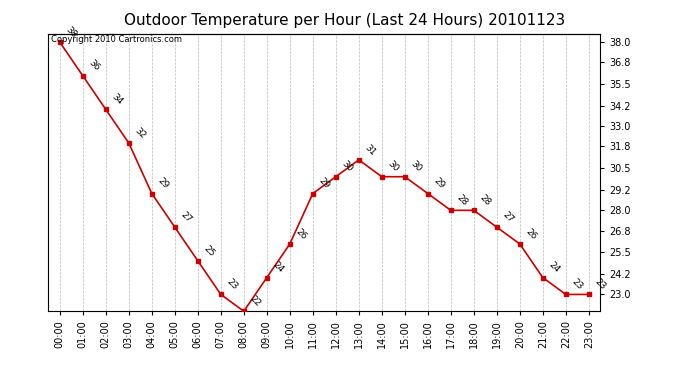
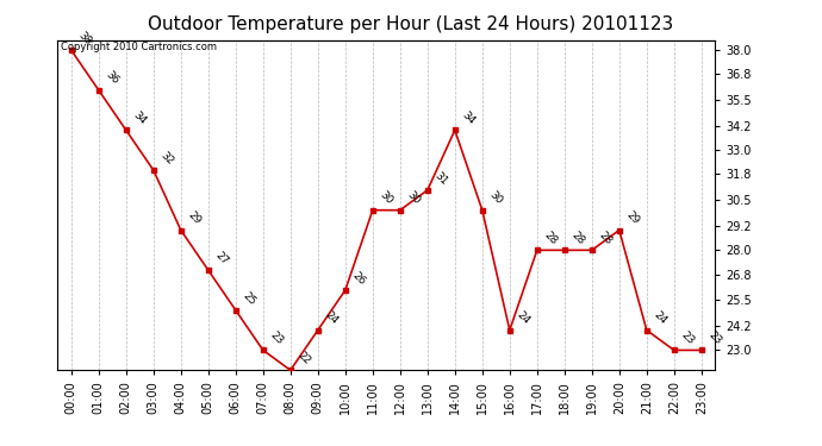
11:00: 29 -> 30
14:00: 30 -> 34
16:00: 29 -> 24
19:00: 27 -> 28
20:00: 26 -> 29
